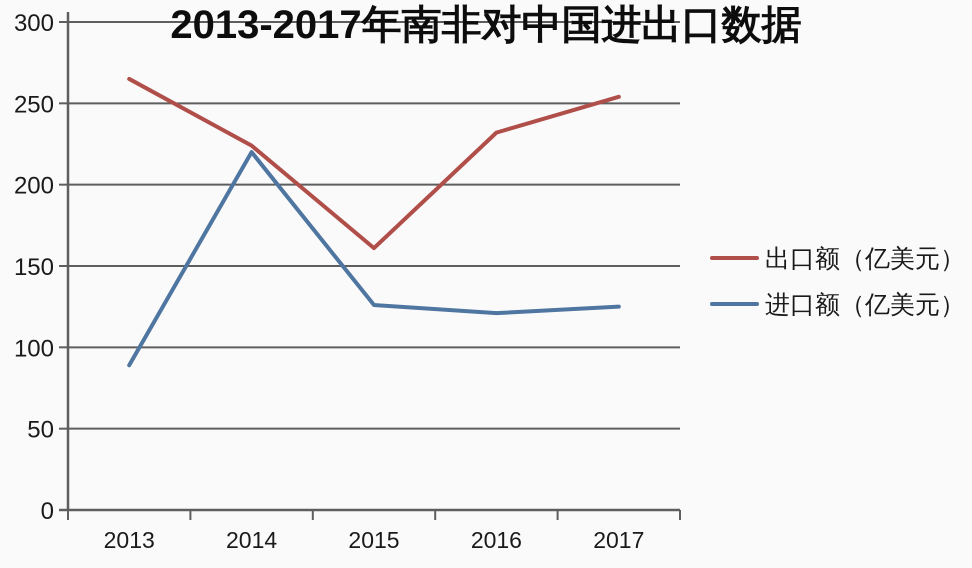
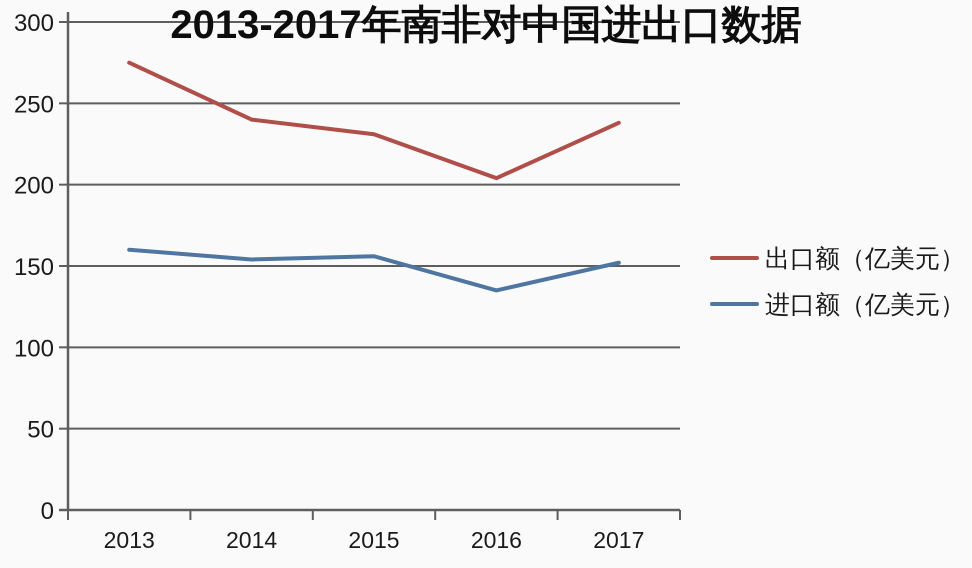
出口额（亿美元）/2013: 265 -> 275
进口额（亿美元）/2013: 89 -> 160
出口额（亿美元）/2014: 224 -> 240
进口额（亿美元）/2014: 220 -> 154
出口额（亿美元）/2015: 161 -> 231
进口额（亿美元）/2015: 126 -> 156
出口额（亿美元）/2016: 232 -> 204
进口额（亿美元）/2016: 121 -> 135
出口额（亿美元）/2017: 254 -> 238
进口额（亿美元）/2017: 125 -> 152
